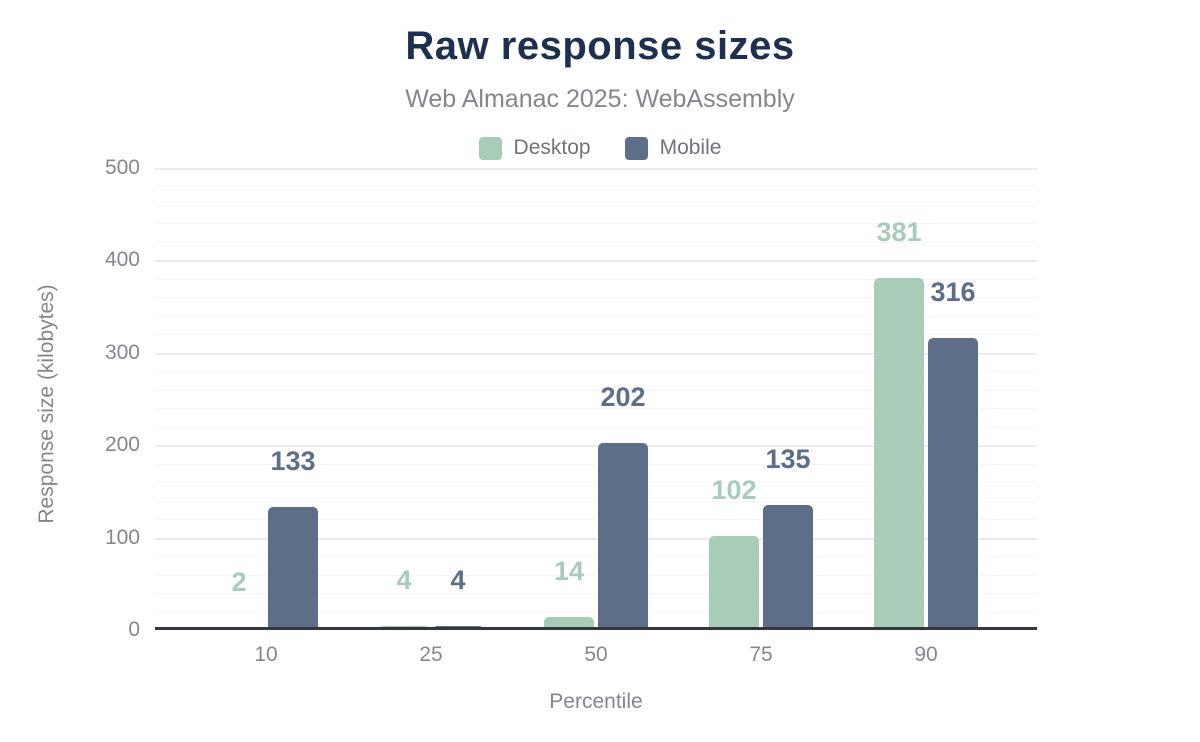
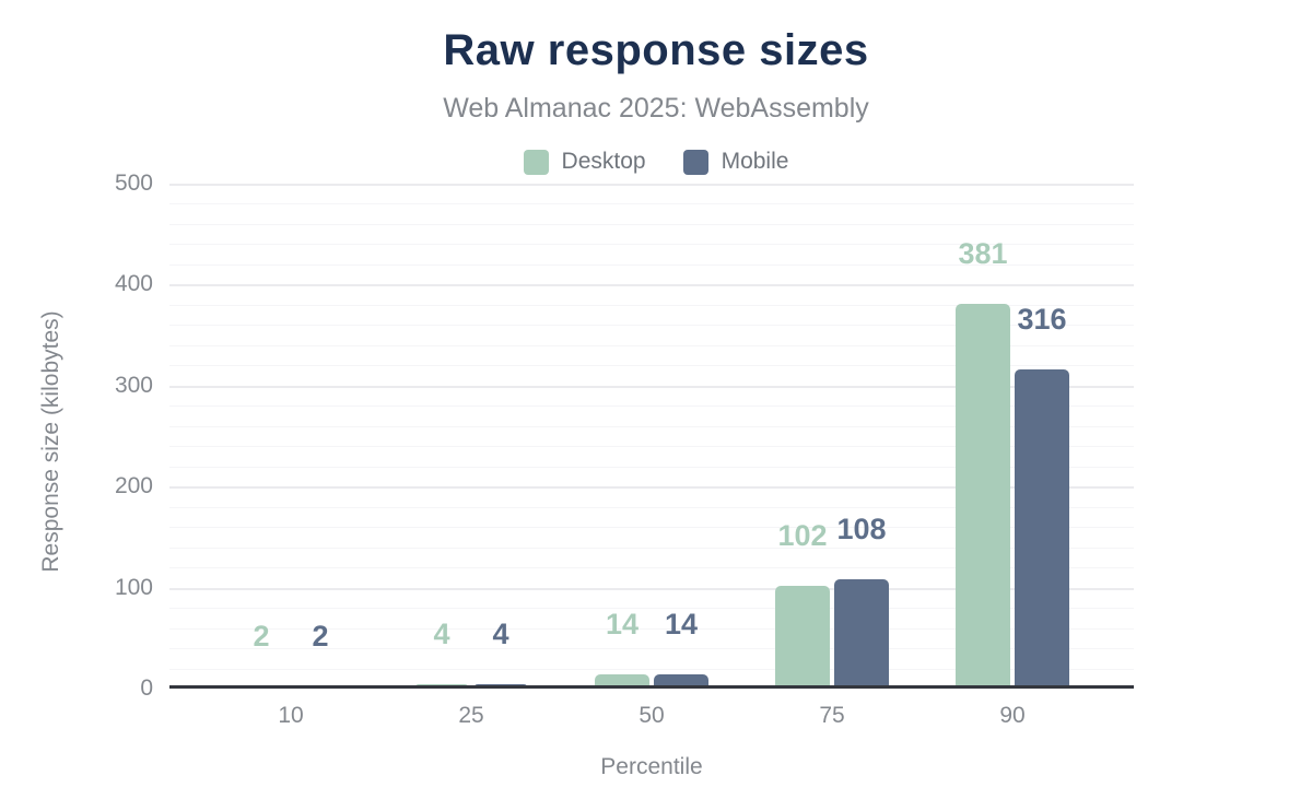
Mobile/10: 133 -> 2
Mobile/50: 202 -> 14
Mobile/75: 135 -> 108
